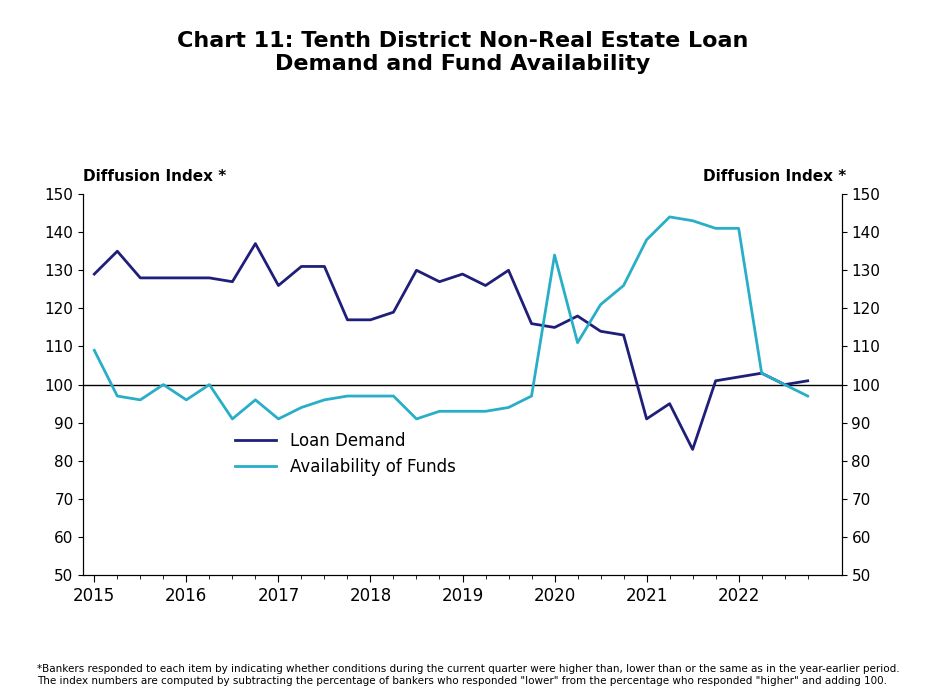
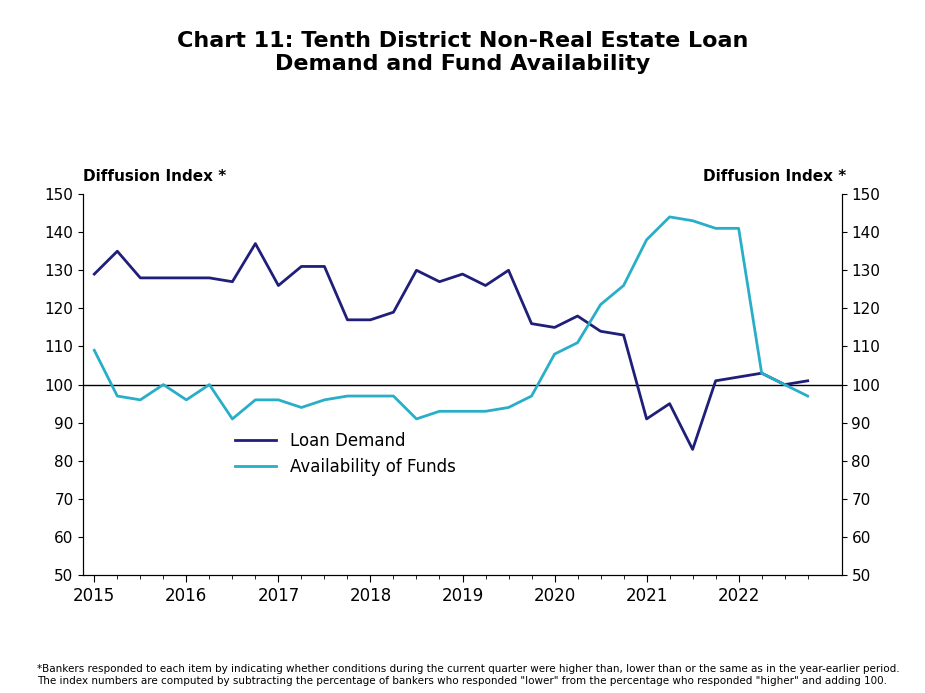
Availability of Funds/2017: 91 -> 96
Availability of Funds/2020: 134 -> 108
